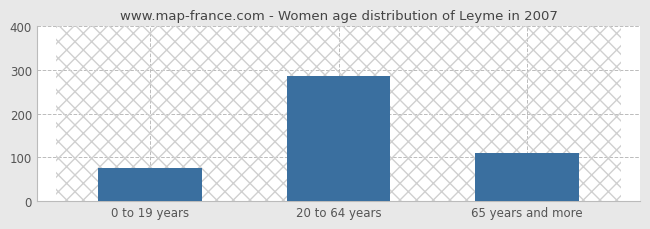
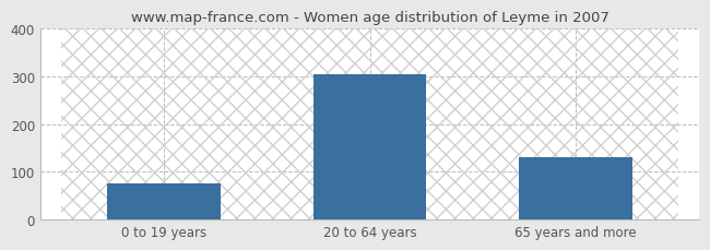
20 to 64 years: 285 -> 303
65 years and more: 110 -> 130
